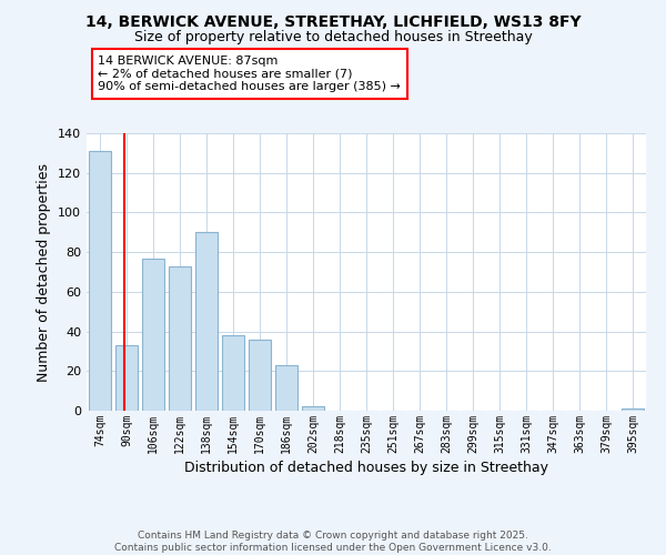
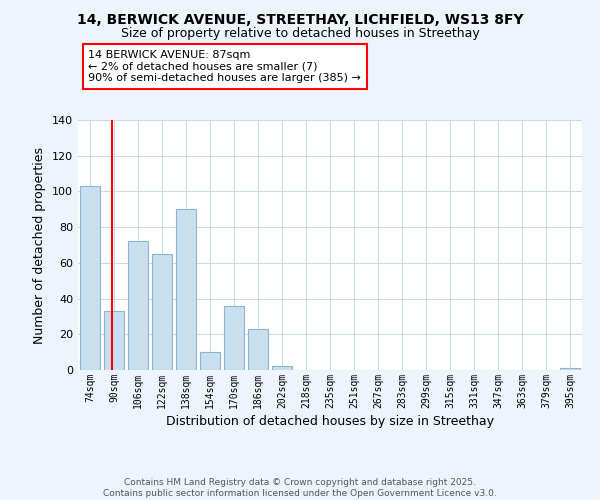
74sqm: 131 -> 103
106sqm: 77 -> 72
122sqm: 73 -> 65
154sqm: 38 -> 10
